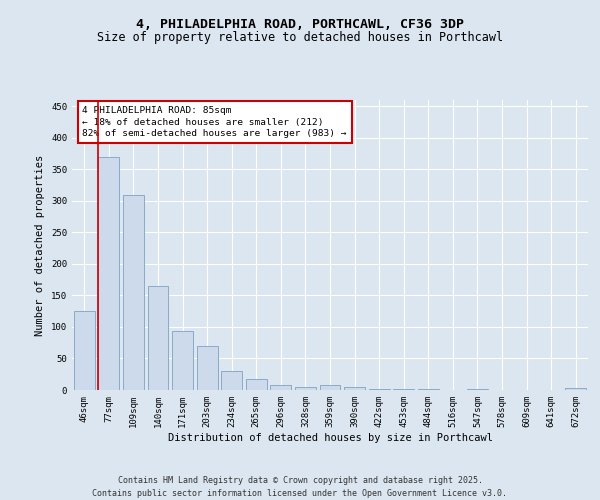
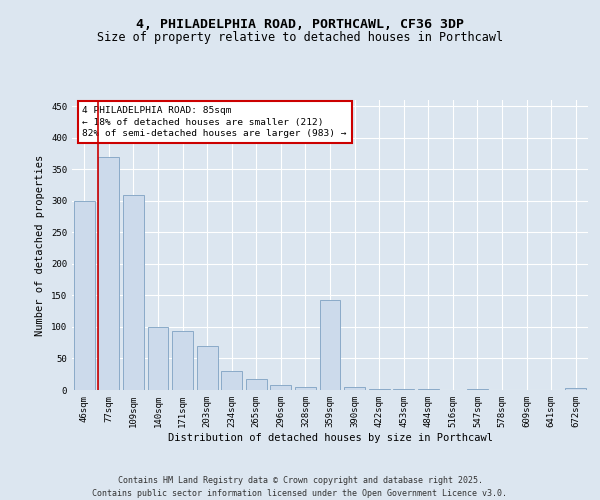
46sqm: 125 -> 300
140sqm: 165 -> 100
359sqm: 8 -> 142
